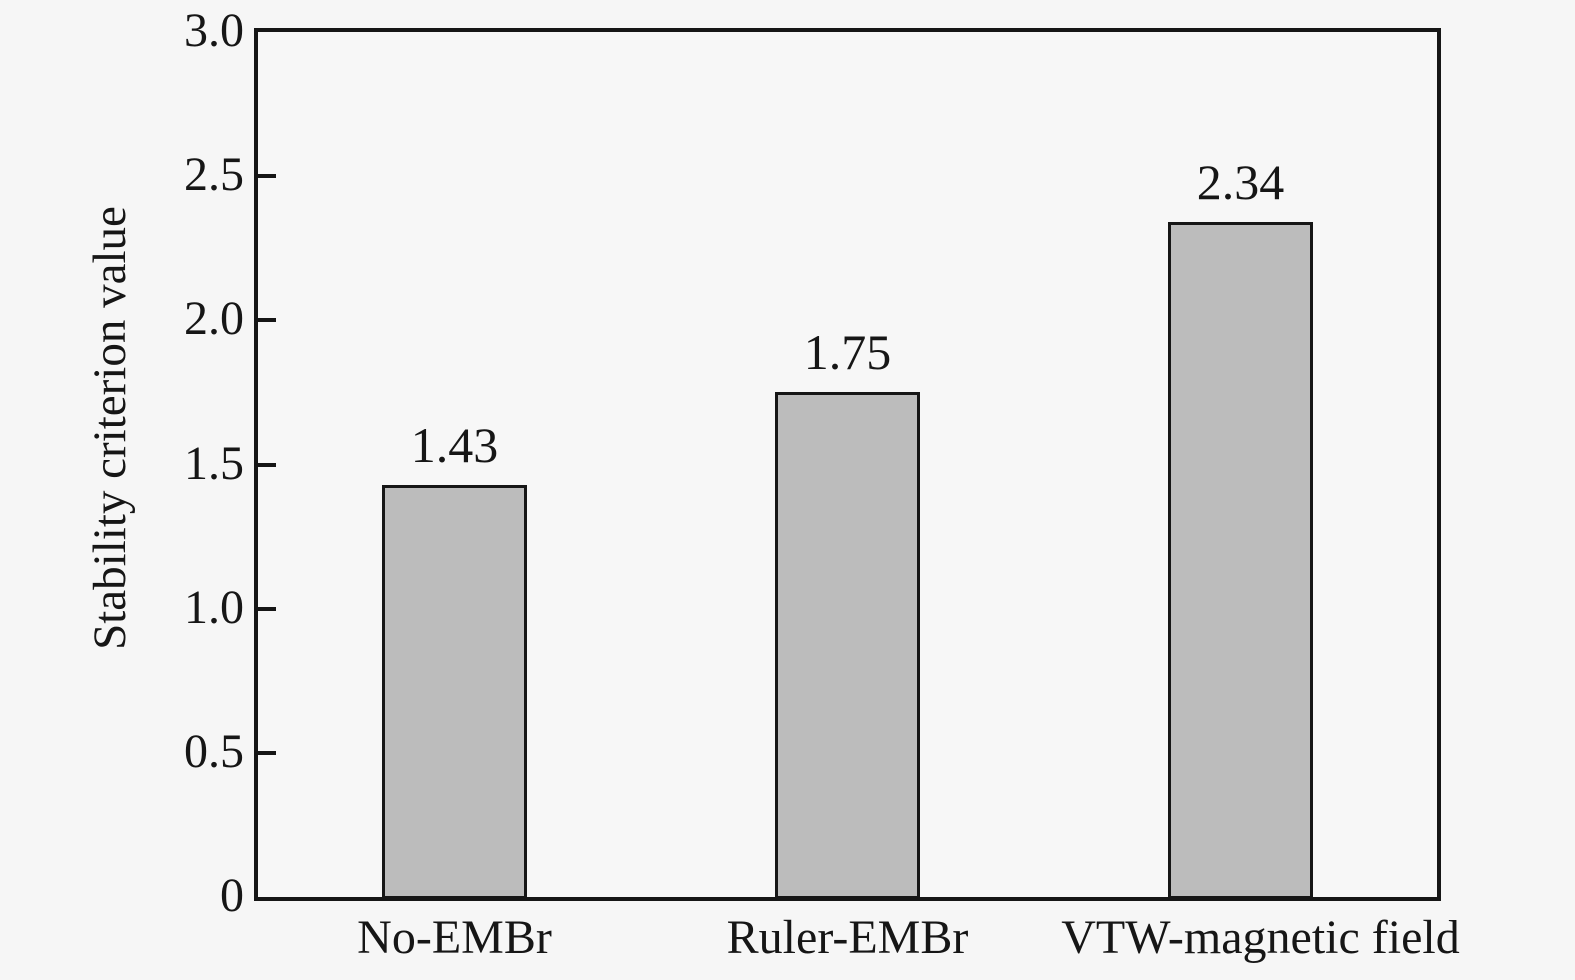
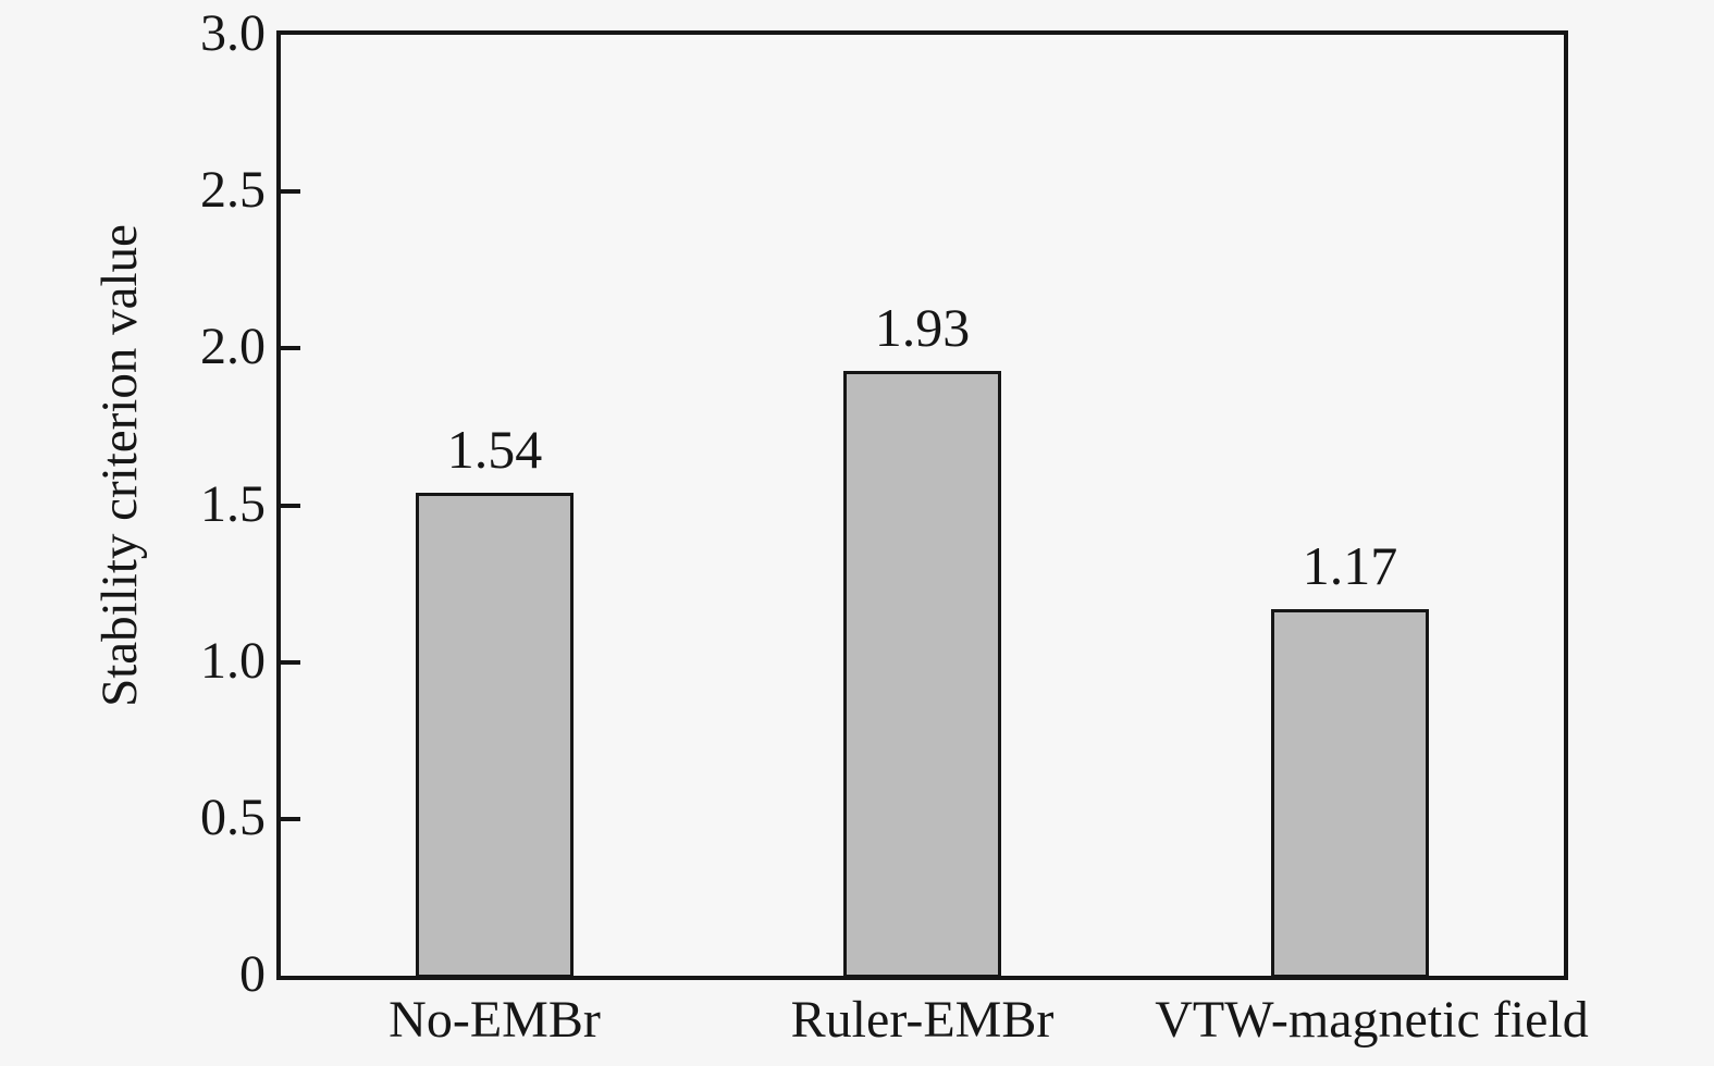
No-EMBr: 1.43 -> 1.54
Ruler-EMBr: 1.75 -> 1.93
VTW-magnetic field: 2.34 -> 1.17
